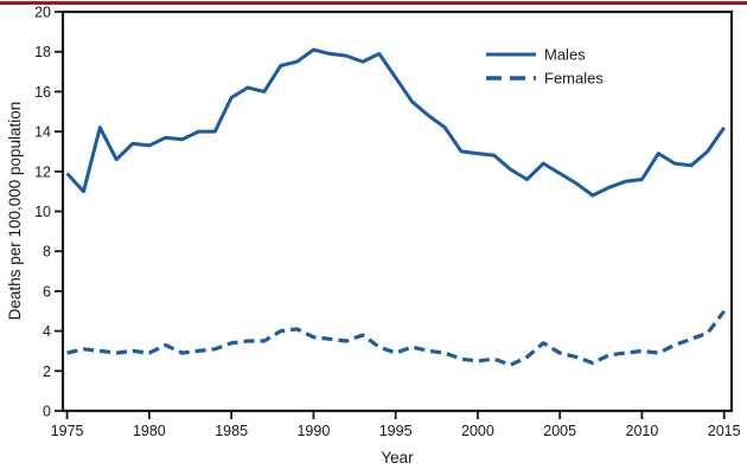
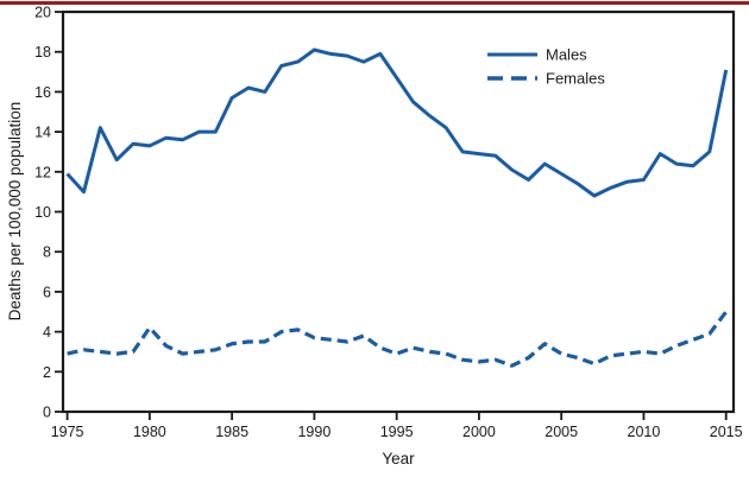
Females/1980: 2.9 -> 4.2
Males/2015: 14.2 -> 17.1
